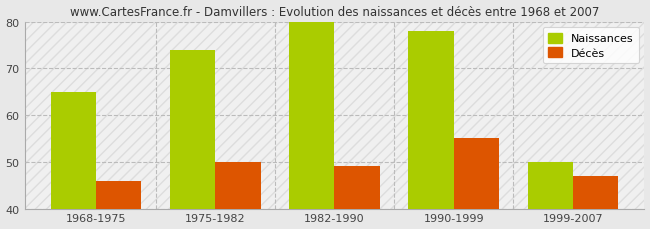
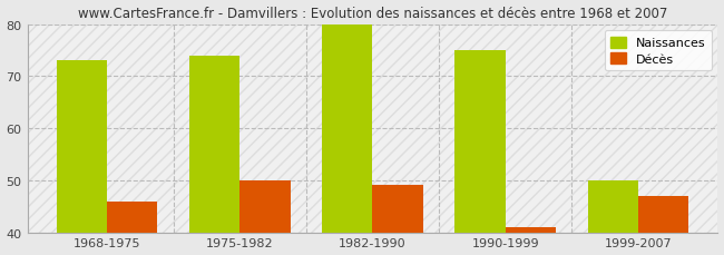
Naissances/1968-1975: 65 -> 73
Naissances/1990-1999: 78 -> 75
Décès/1990-1999: 55 -> 41
